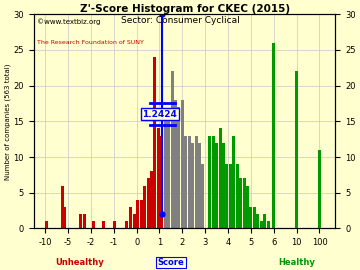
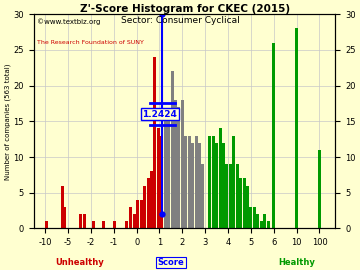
10: 22 -> 28
